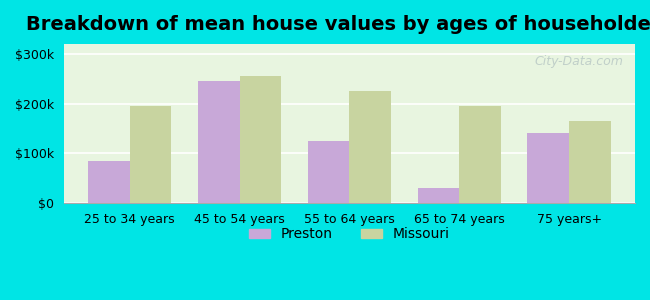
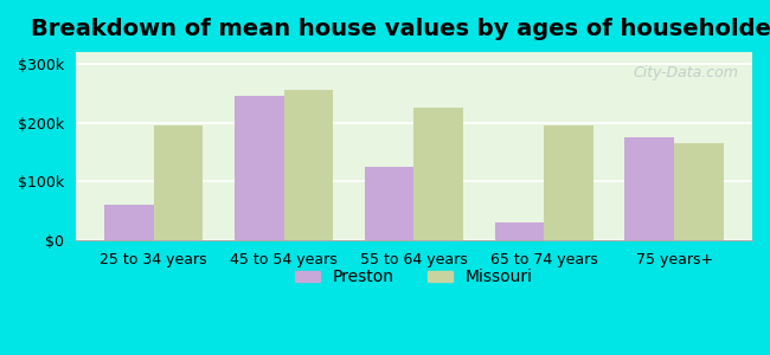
Preston/25 to 34 years: $85k -> $60k
Preston/75 years+: $140k -> $175k
